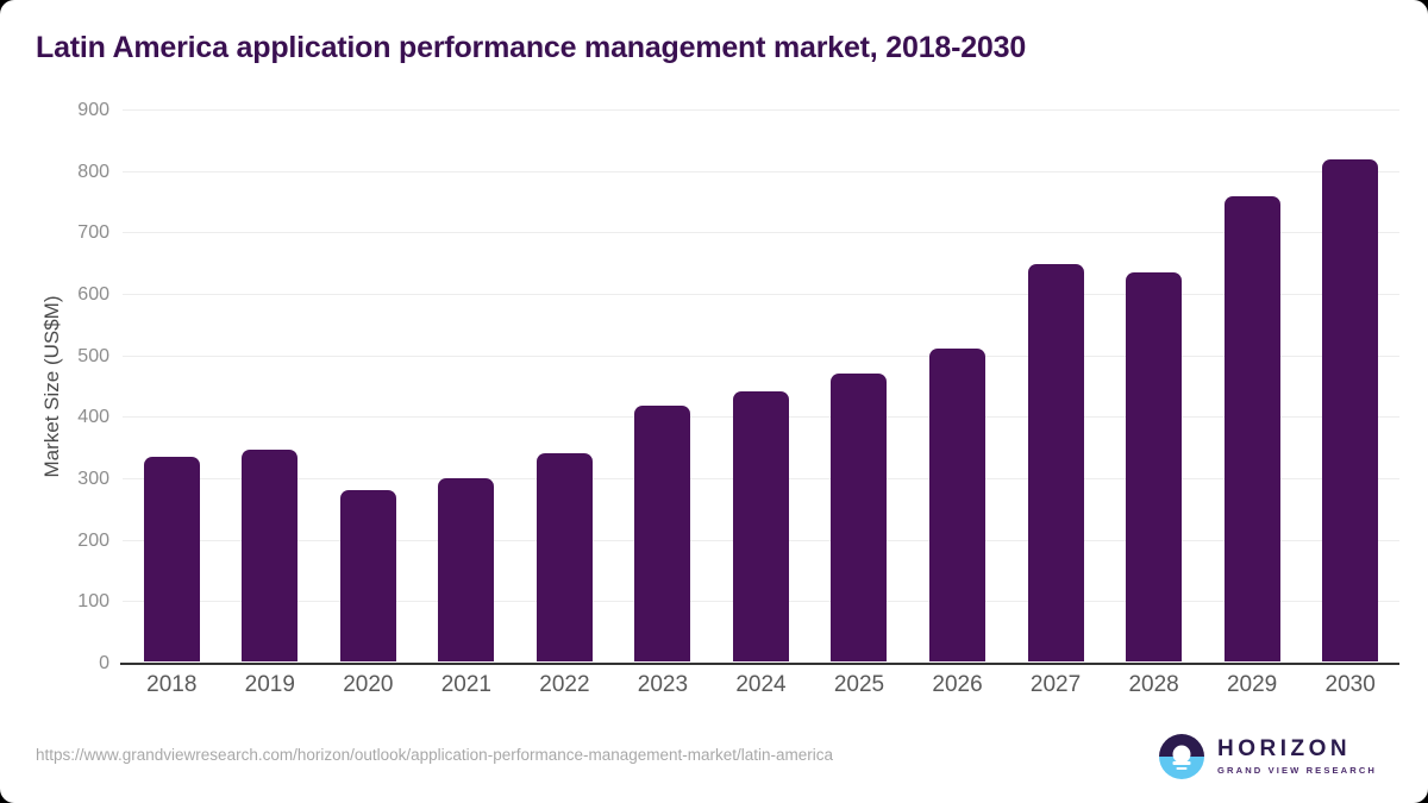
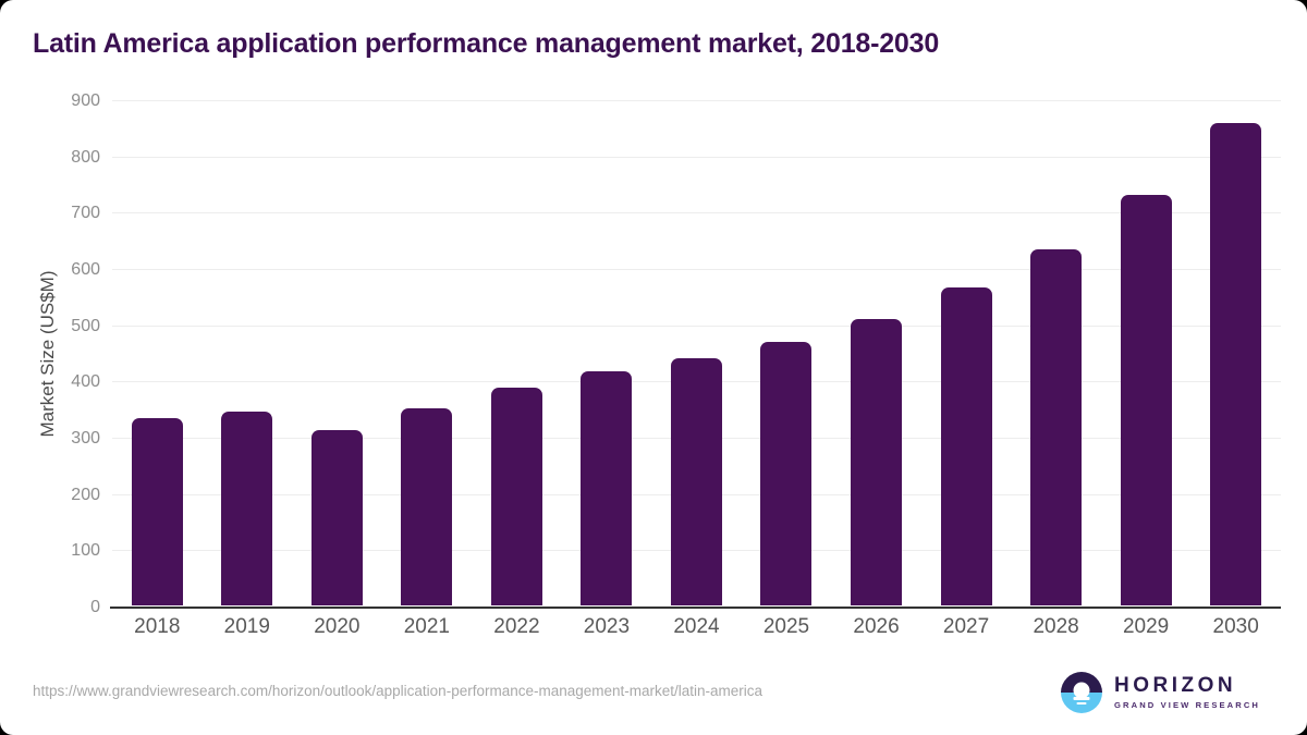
2020: 280 -> 310
2021: 300 -> 350
2022: 340 -> 390
2027: 650 -> 570
2029: 760 -> 730
2030: 820 -> 860
